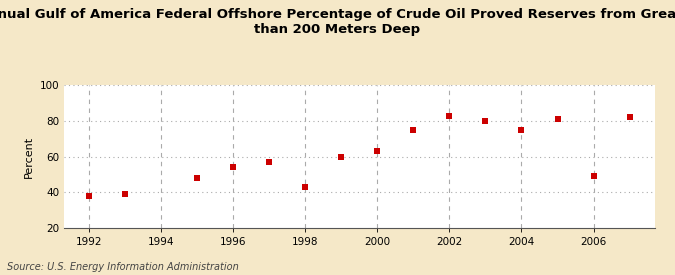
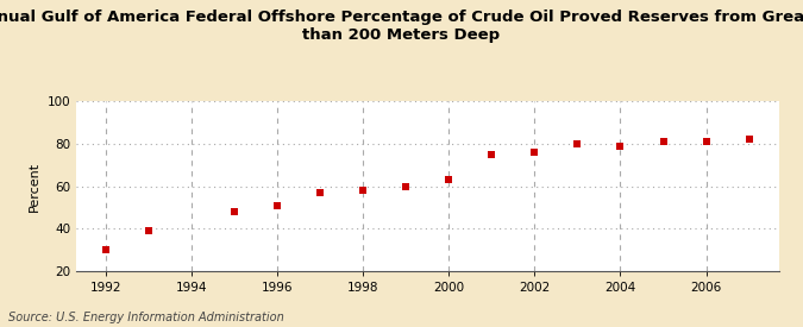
1992: 38 -> 30
1996: 54 -> 51
1998: 43 -> 58
2002: 83 -> 76
2004: 75 -> 79
2006: 49 -> 81
